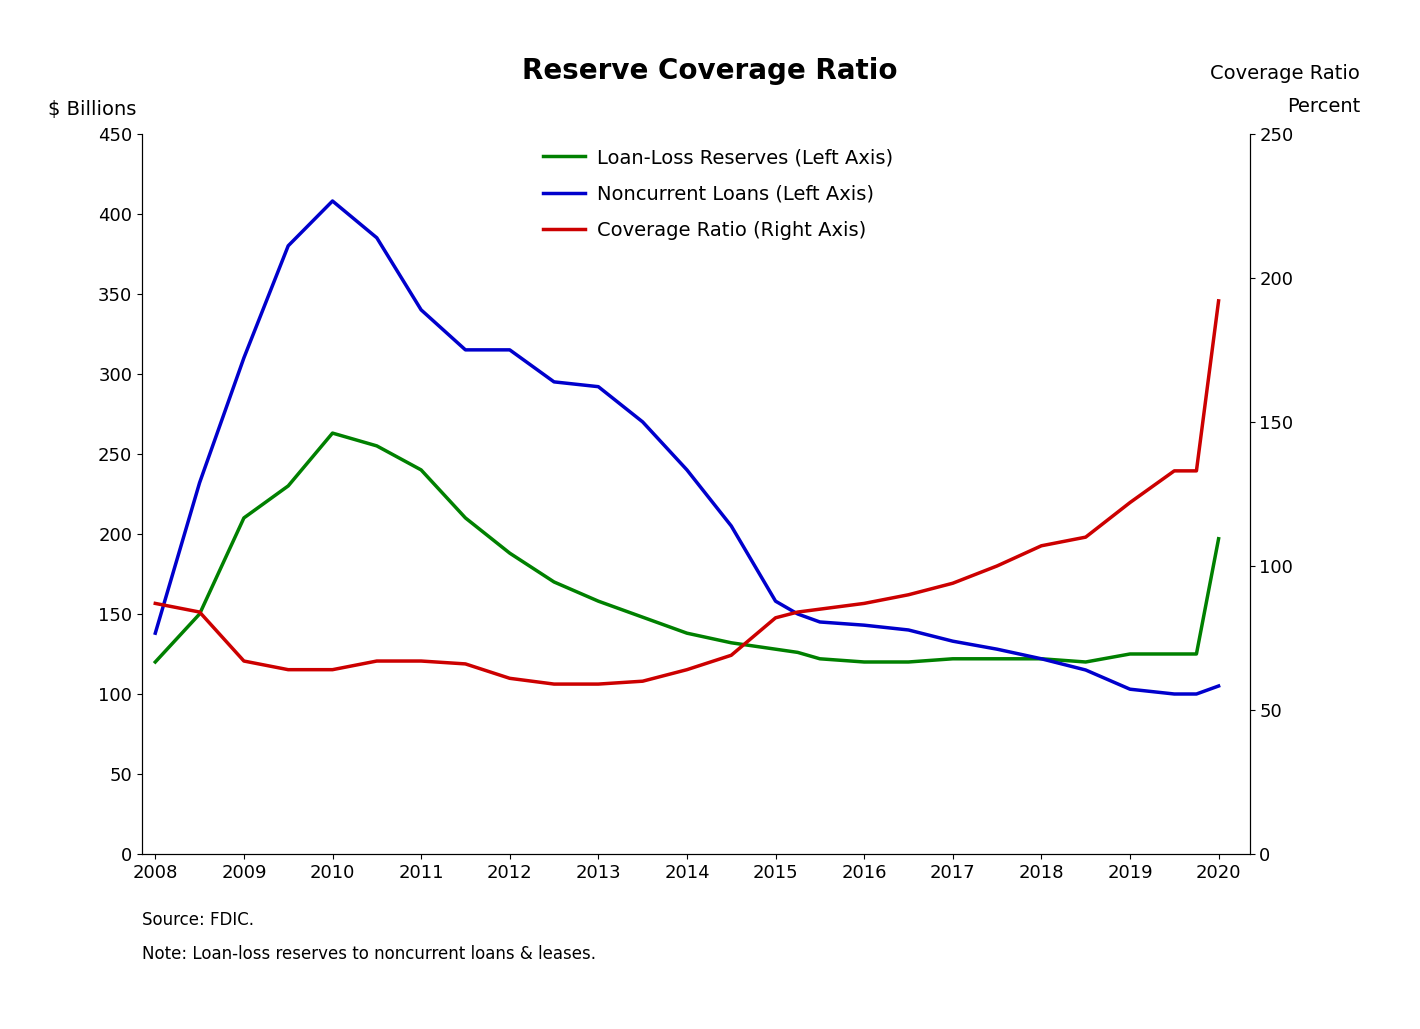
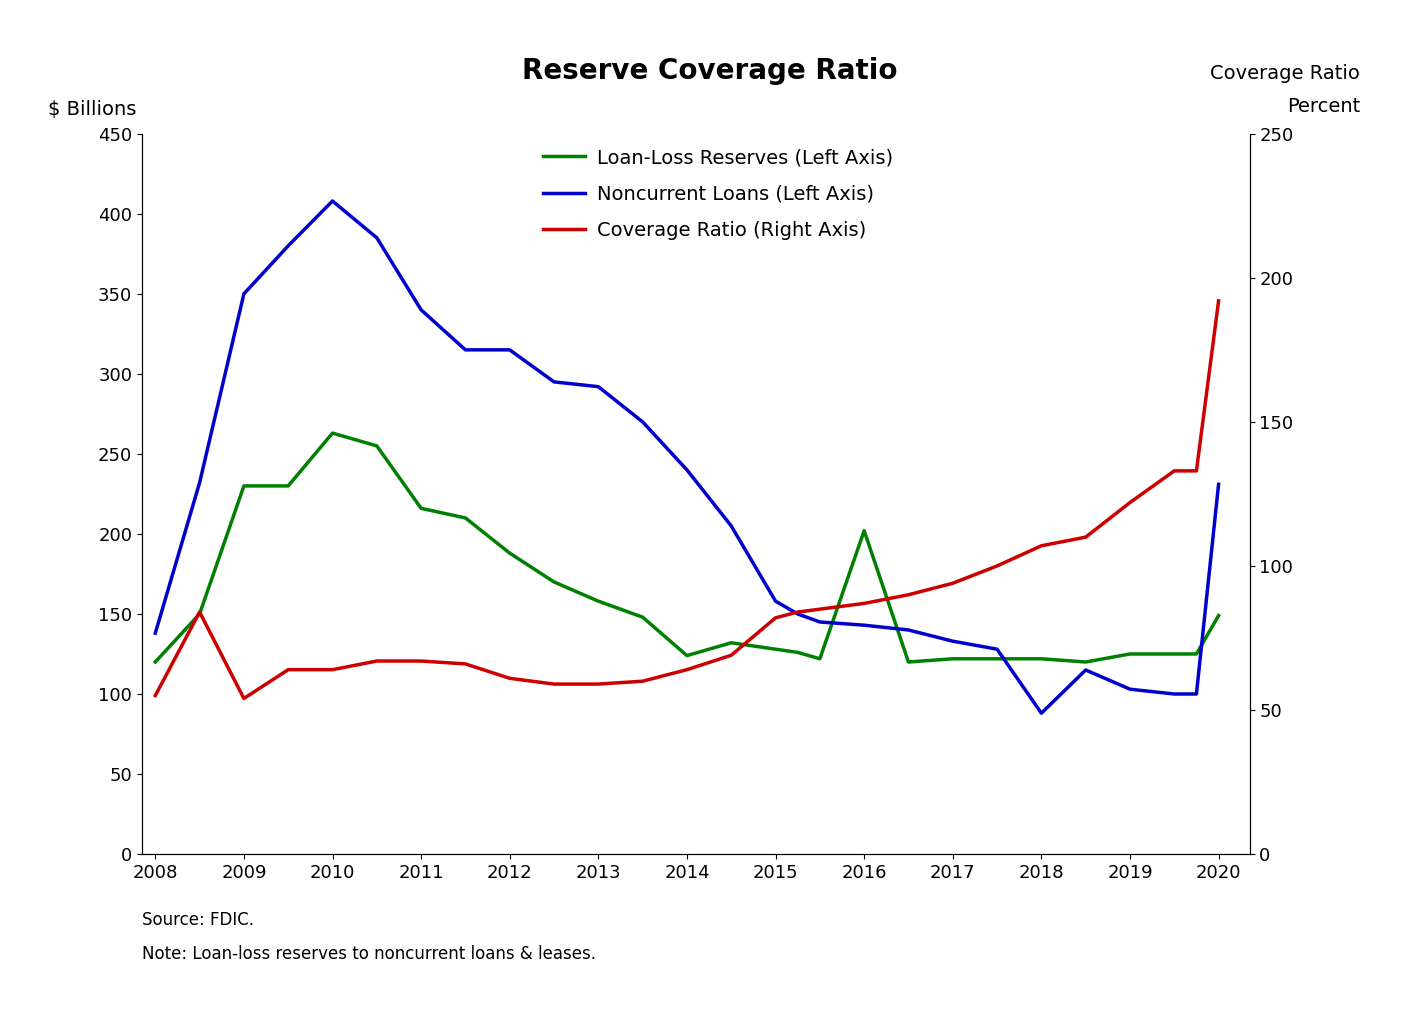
Coverage Ratio (Right Axis)/2008: 87 -> 55
Loan-Loss Reserves (Left Axis)/2009: 210 -> 230
Noncurrent Loans (Left Axis)/2009: 310 -> 350
Coverage Ratio (Right Axis)/2009: 67 -> 54
Loan-Loss Reserves (Left Axis)/2011: 240 -> 216
Loan-Loss Reserves (Left Axis)/2014: 138 -> 124
Loan-Loss Reserves (Left Axis)/2016: 120 -> 202
Noncurrent Loans (Left Axis)/2018: 122 -> 88
Loan-Loss Reserves (Left Axis)/2020: 197 -> 149
Noncurrent Loans (Left Axis)/2020: 105 -> 231
